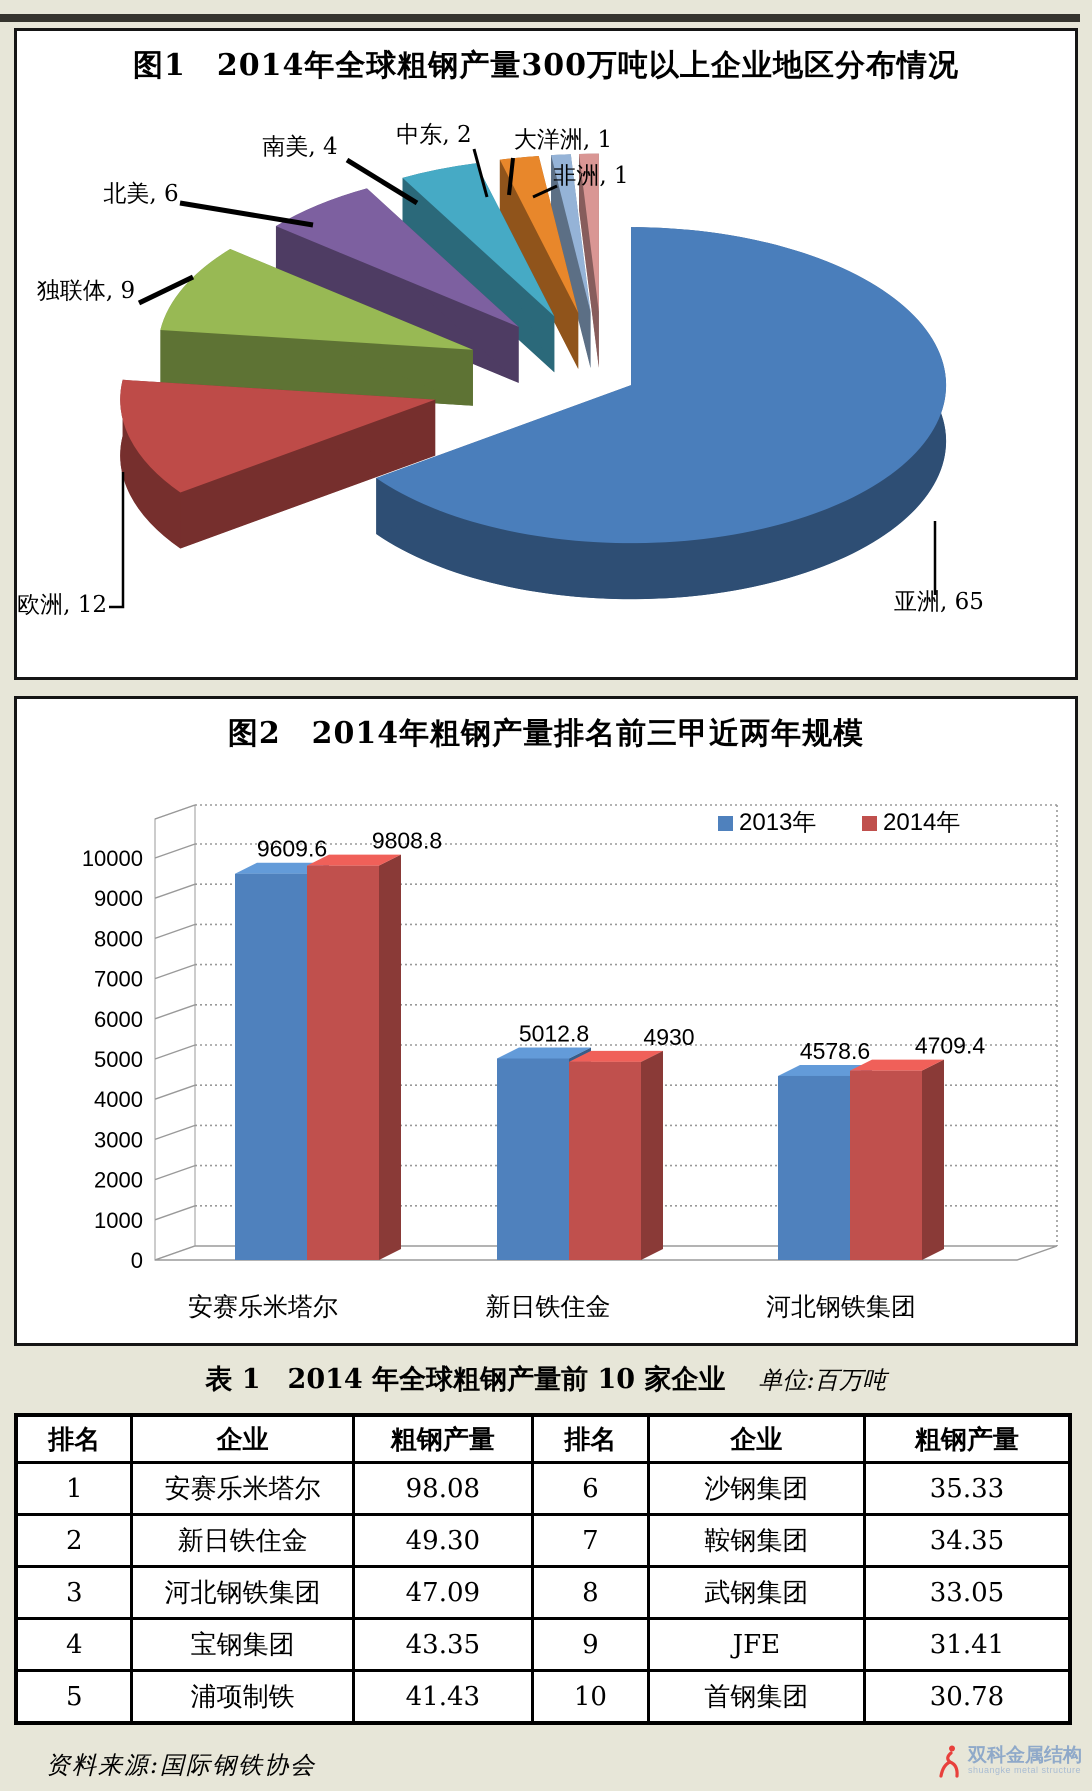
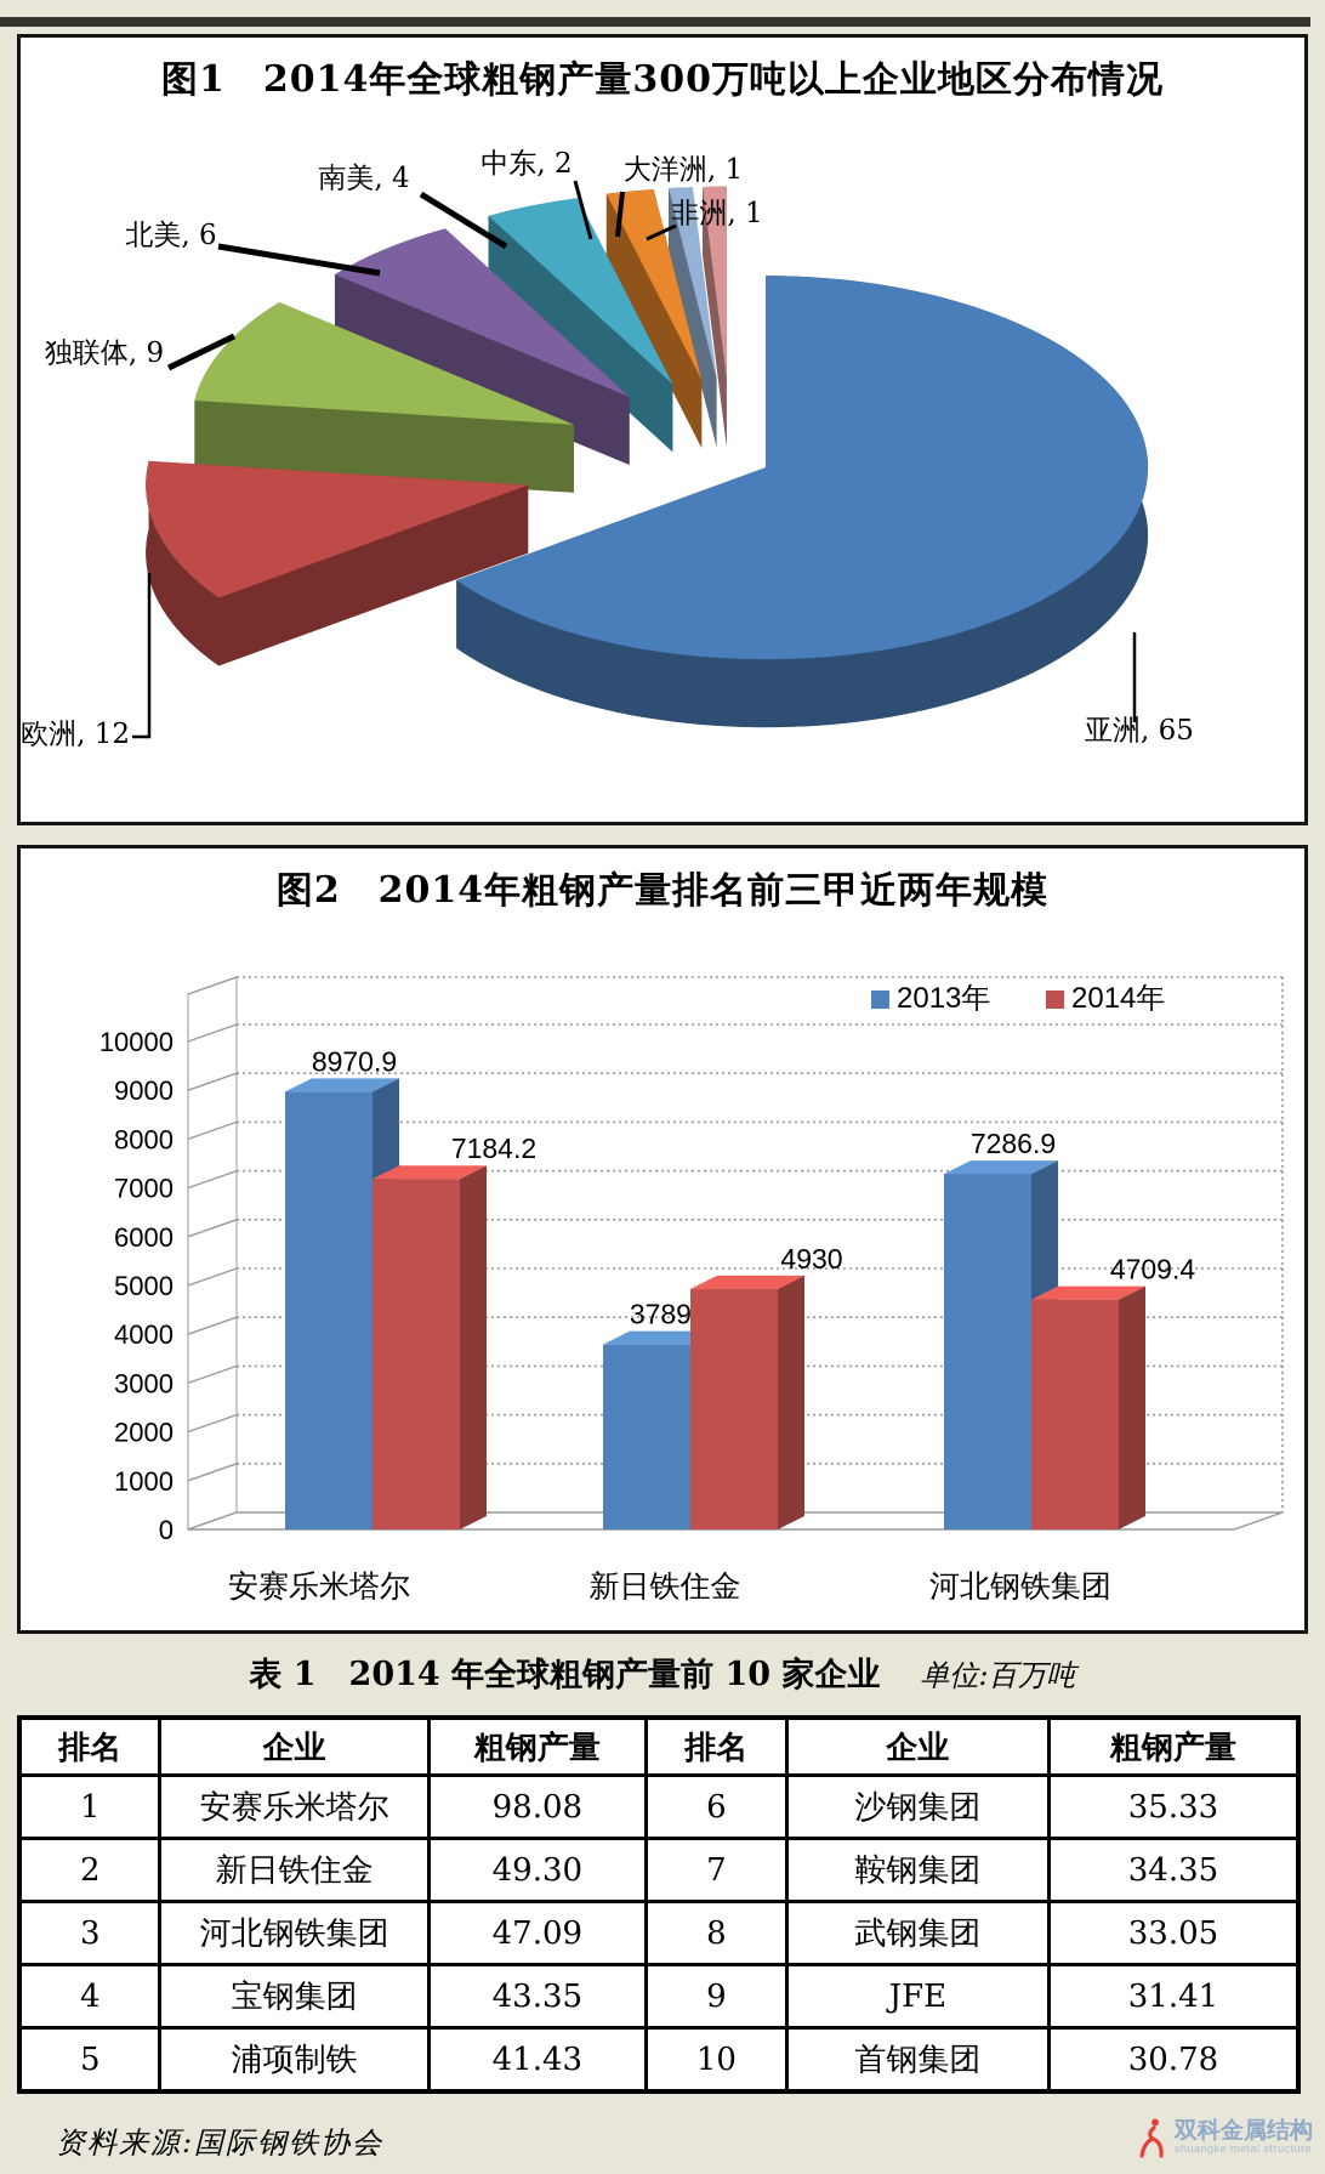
图2 2014年粗钢产量排名前三甲近两年规模/2013年/安赛乐米塔尔: 9609.6 -> 8970.9
图2 2014年粗钢产量排名前三甲近两年规模/2014年/安赛乐米塔尔: 9808.8 -> 7184.2
图2 2014年粗钢产量排名前三甲近两年规模/2013年/新日铁住金: 5012.8 -> 3789.4
图2 2014年粗钢产量排名前三甲近两年规模/2013年/河北钢铁集团: 4578.6 -> 7286.9
